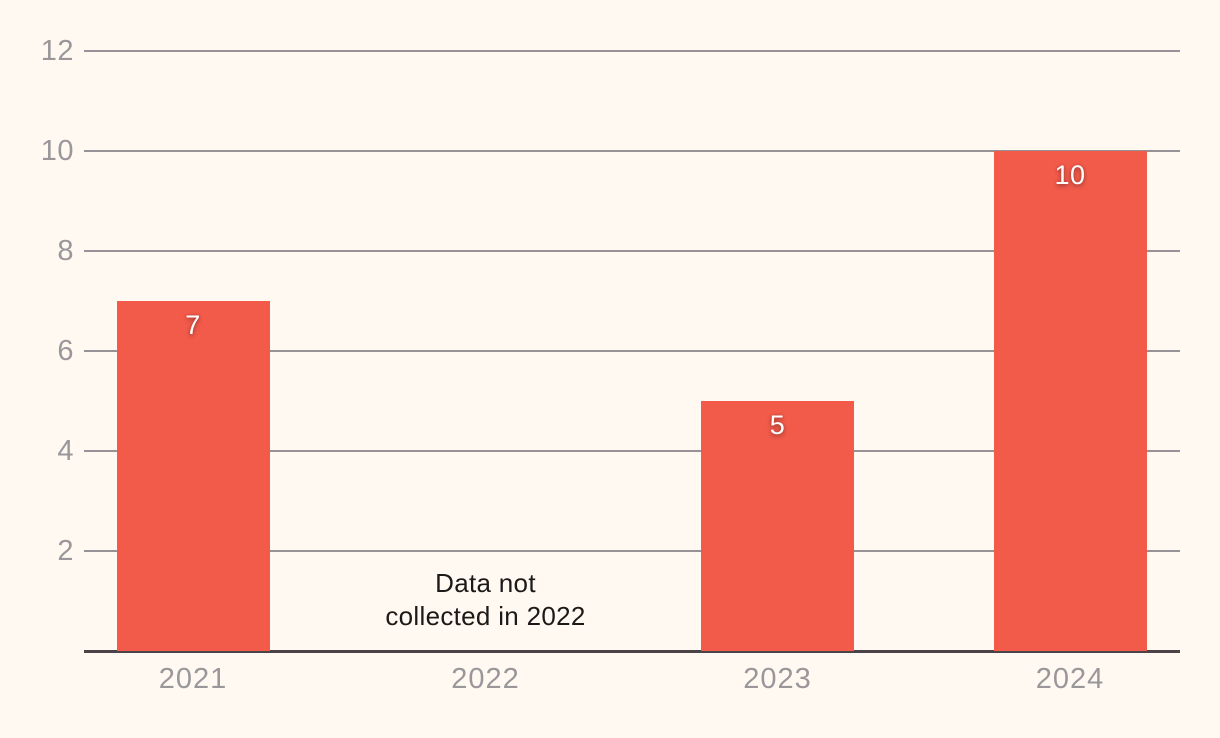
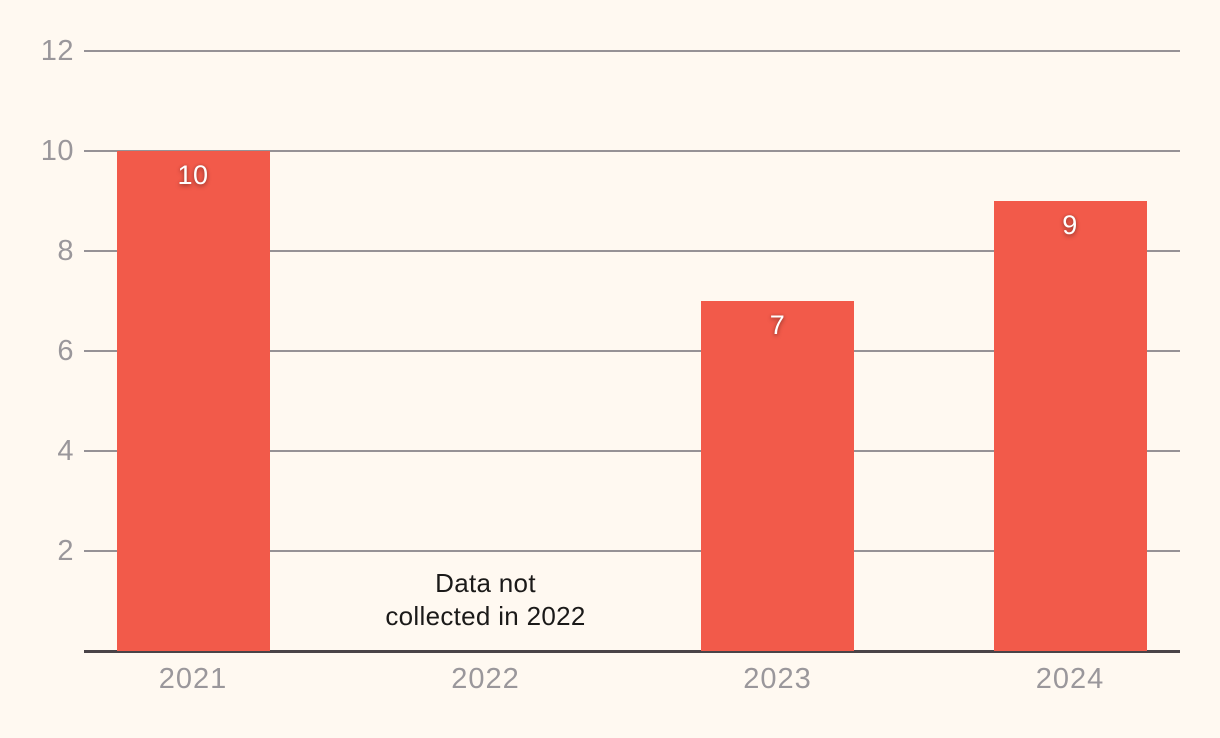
2021: 7 -> 10
2023: 5 -> 7
2024: 10 -> 9
